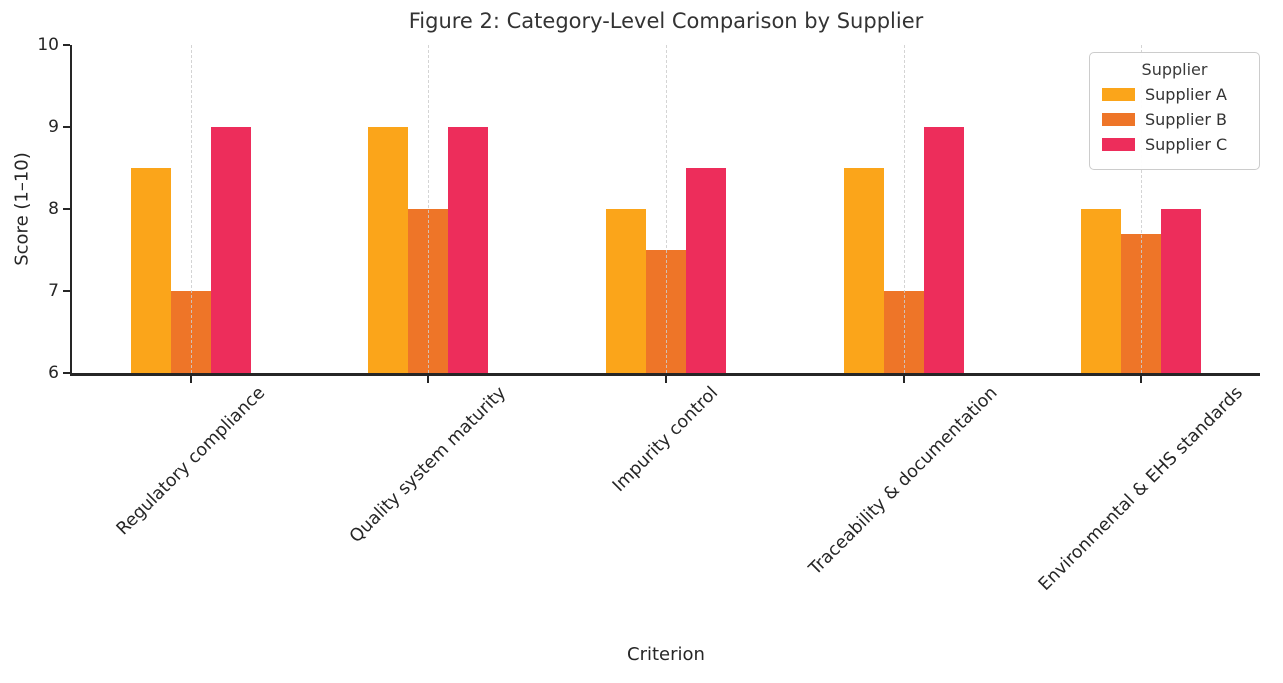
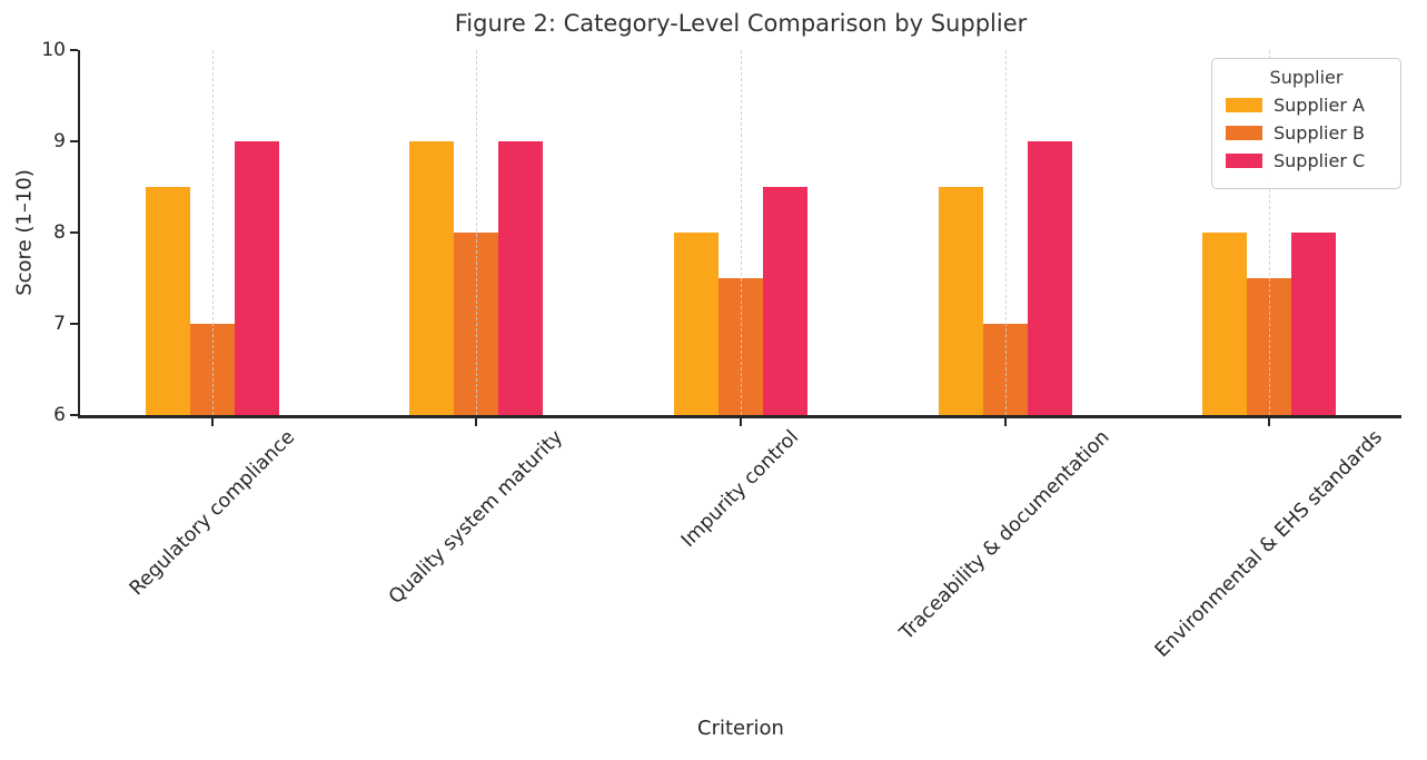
Supplier B/Environmental & EHS standards: 7.7 -> 7.5
